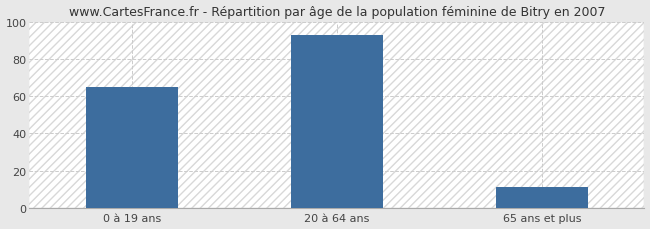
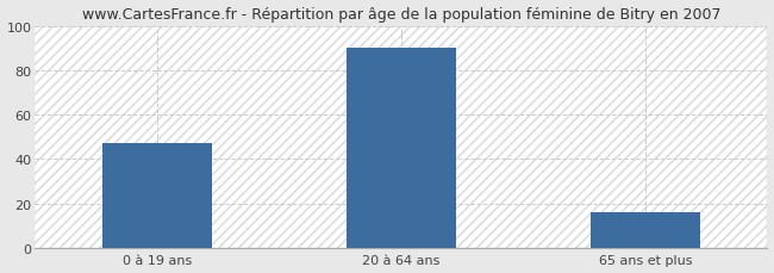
0 à 19 ans: 65 -> 47
20 à 64 ans: 93 -> 90
65 ans et plus: 11 -> 16
